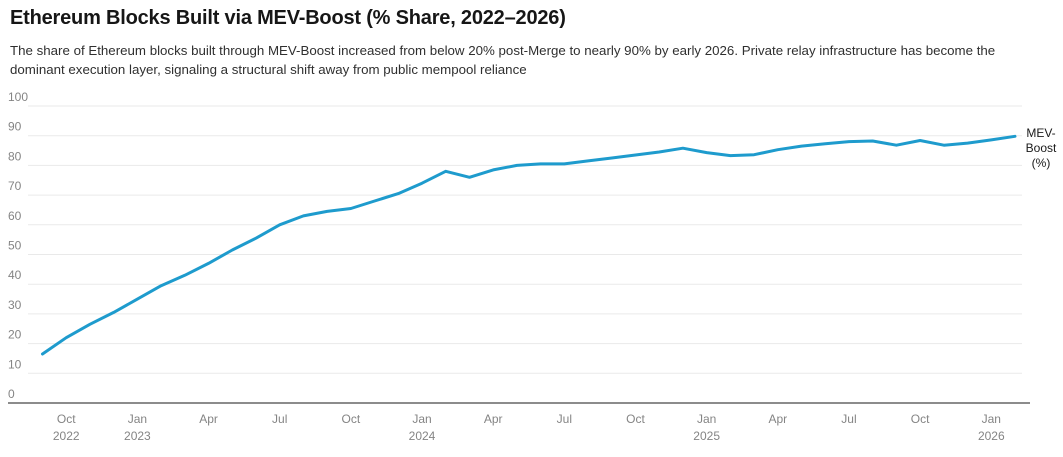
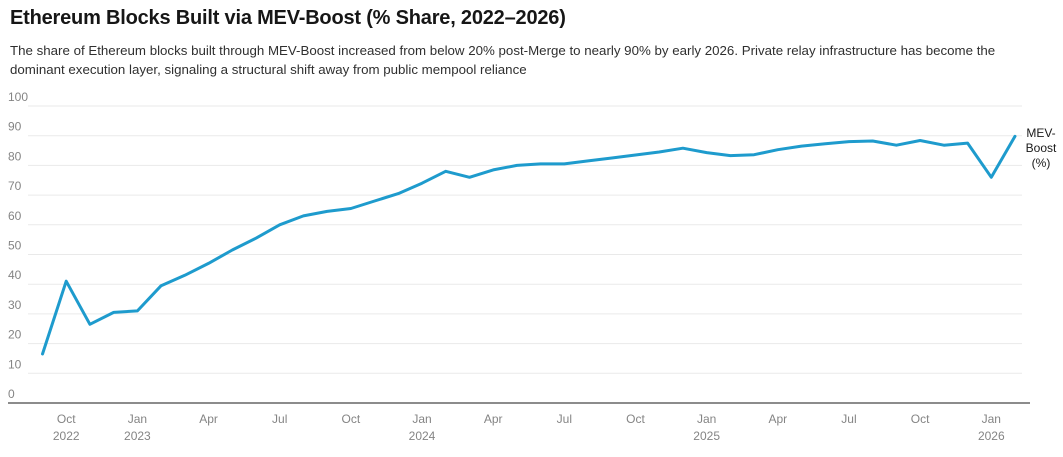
Oct 2022: 22 -> 41
Jan 2023: 35 -> 31
Jan 2026: 89 -> 76
